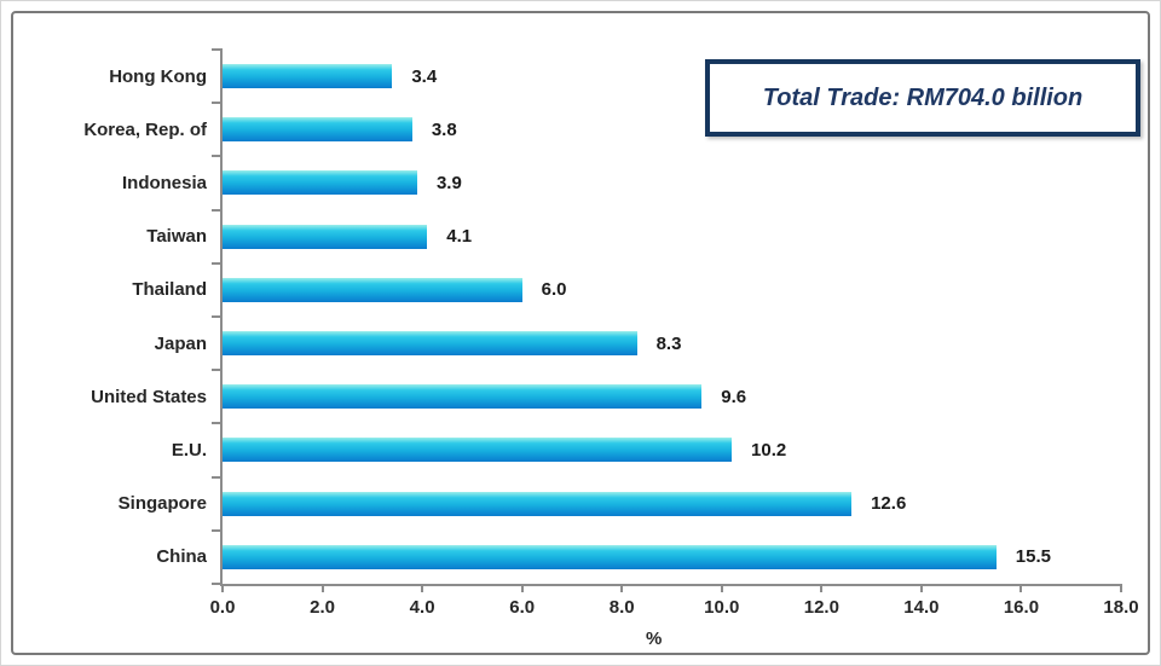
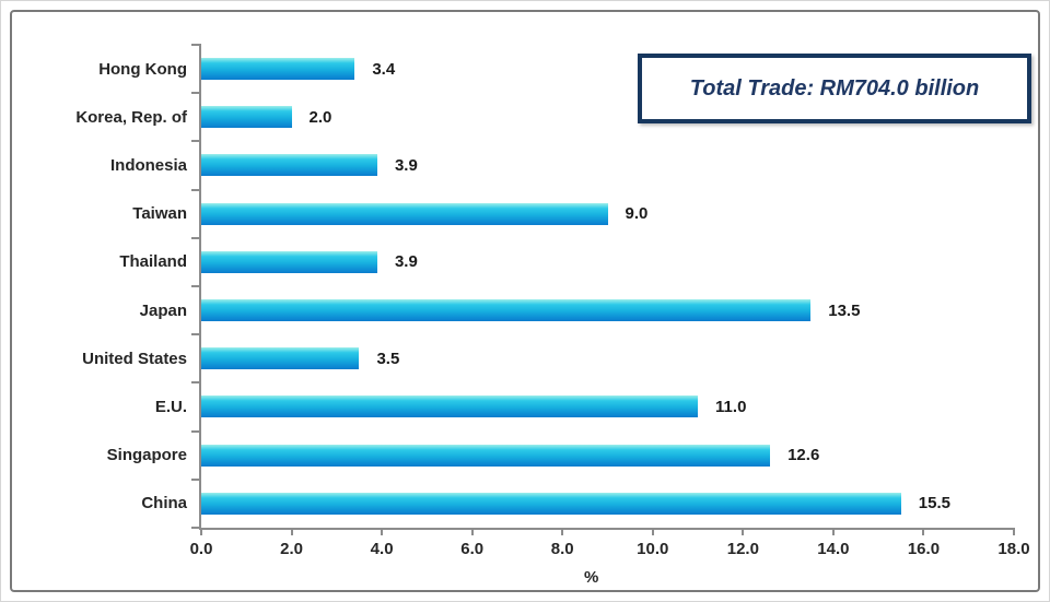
Korea, Rep. of: 3.8 -> 2.0
Taiwan: 4.1 -> 9.0
Thailand: 6.0 -> 3.9
Japan: 8.3 -> 13.5
United States: 9.6 -> 3.5
E.U.: 10.2 -> 11.0
